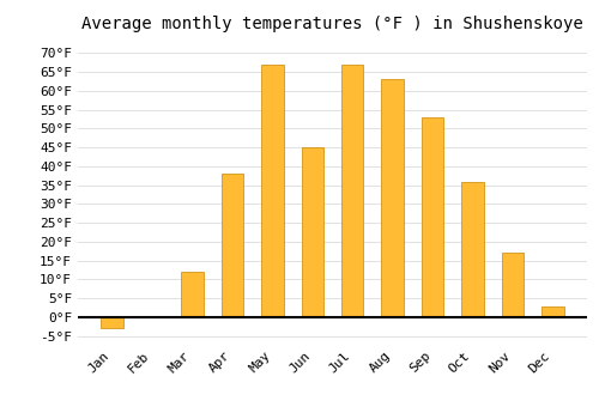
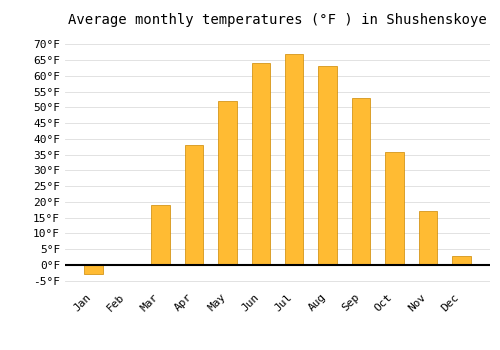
Mar: 12°F -> 19°F
May: 67°F -> 52°F
Jun: 45°F -> 64°F
